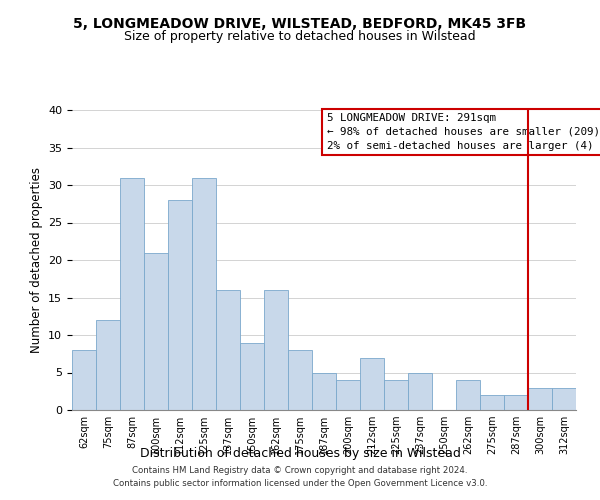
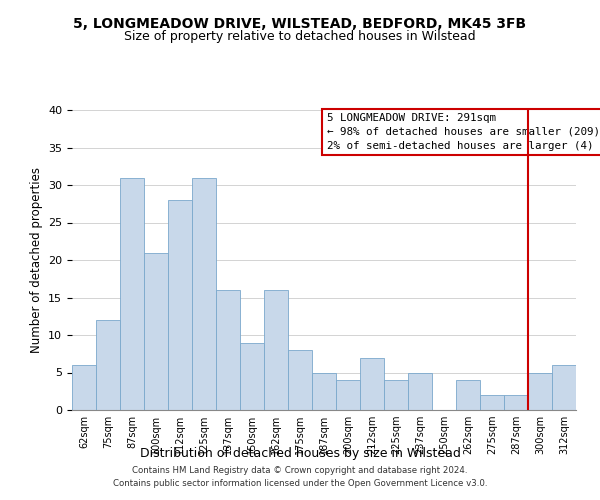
62sqm: 8 -> 6
300sqm: 3 -> 5
312sqm: 3 -> 6
